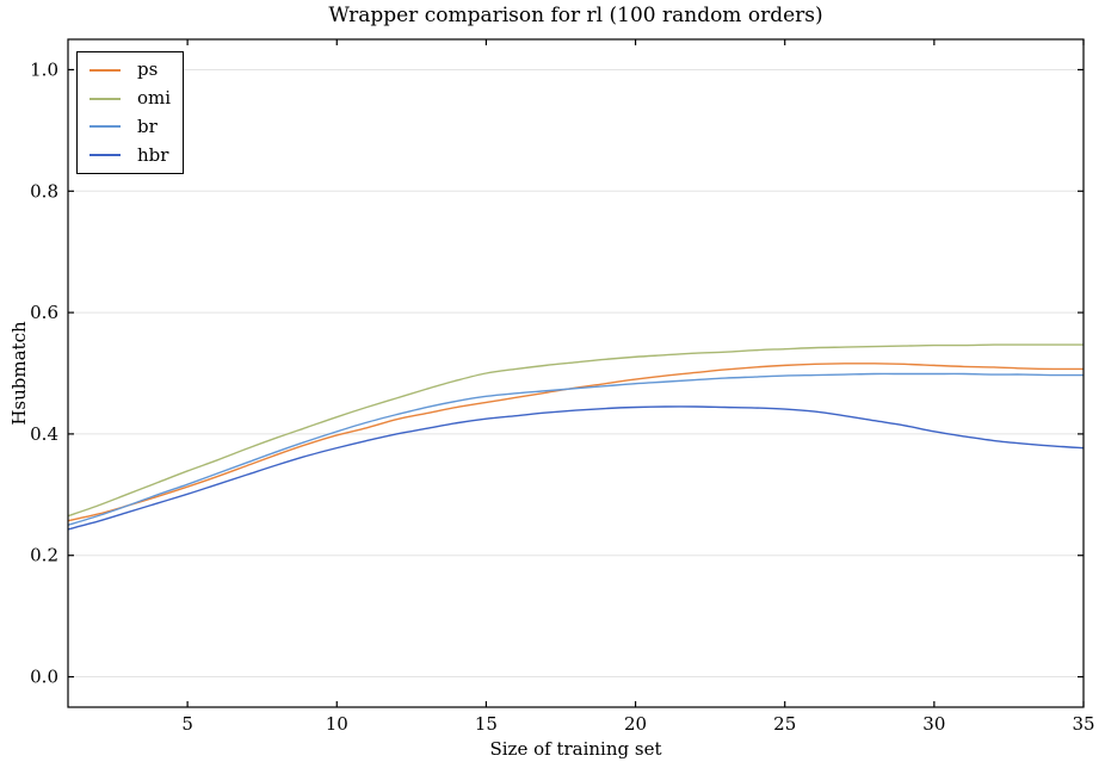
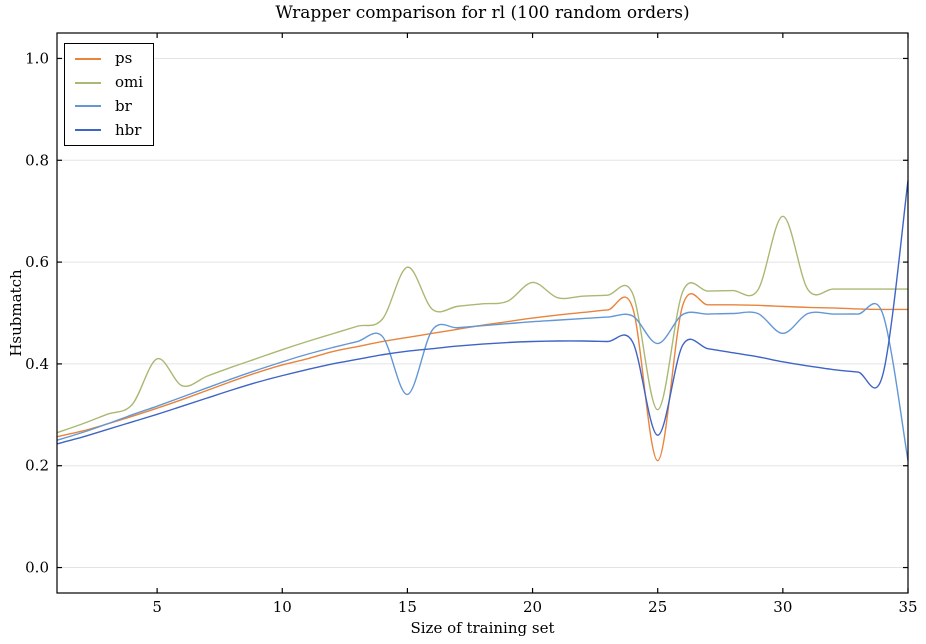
omi/5: 0.34 -> 0.41
omi/15: 0.50 -> 0.59
br/15: 0.46 -> 0.34
omi/20: 0.53 -> 0.56
ps/25: 0.51 -> 0.21
omi/25: 0.54 -> 0.31
br/25: 0.50 -> 0.44
hbr/25: 0.44 -> 0.26
omi/30: 0.55 -> 0.69
br/30: 0.50 -> 0.46
br/35: 0.50 -> 0.21
hbr/35: 0.38 -> 0.76
